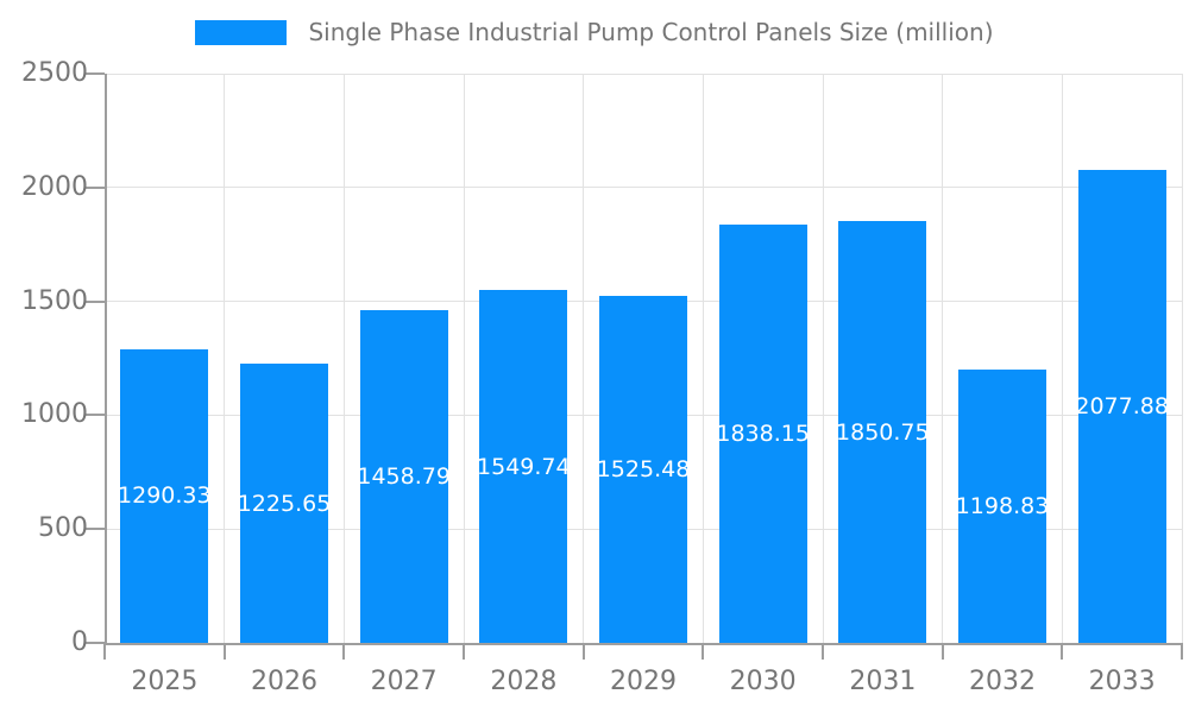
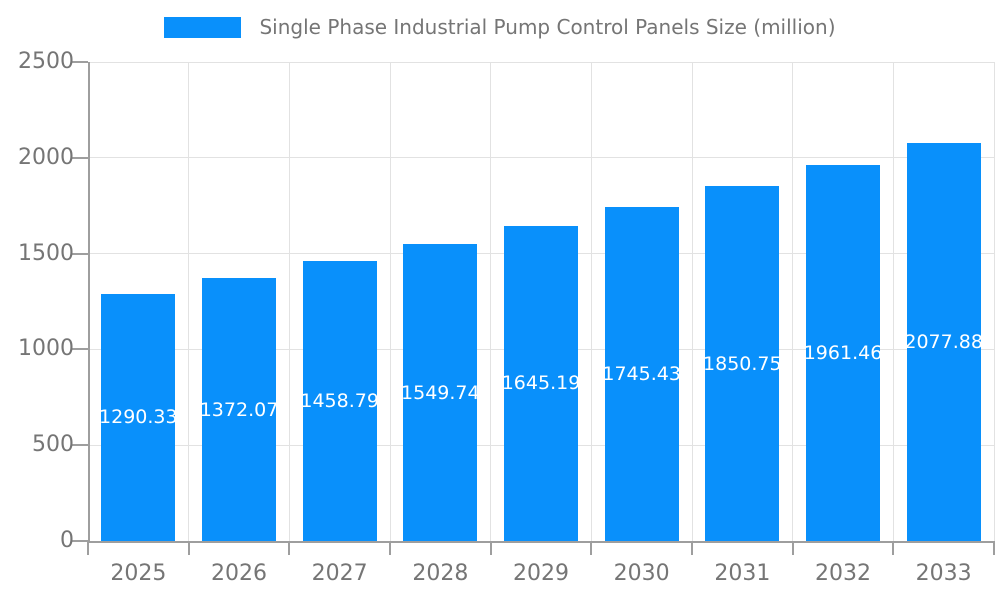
2026: 1225.65 -> 1372.07
2029: 1525.48 -> 1645.19
2030: 1838.15 -> 1745.43
2032: 1198.83 -> 1961.46
